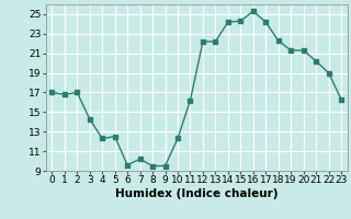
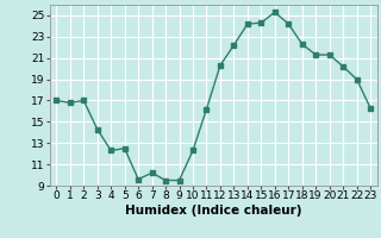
12: 22.2 -> 20.3
